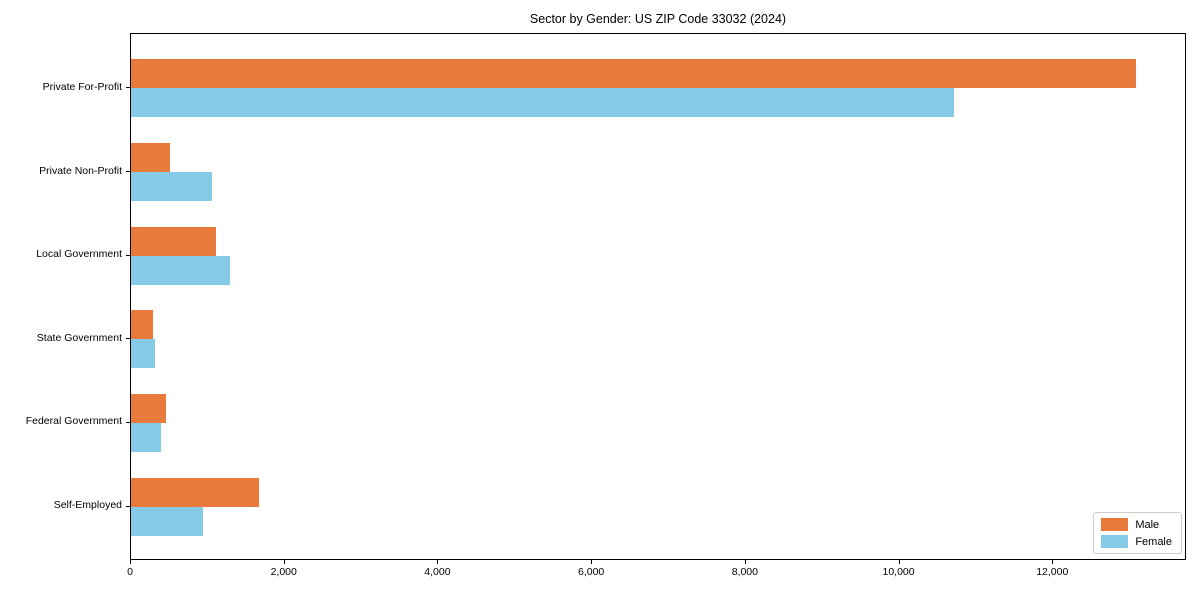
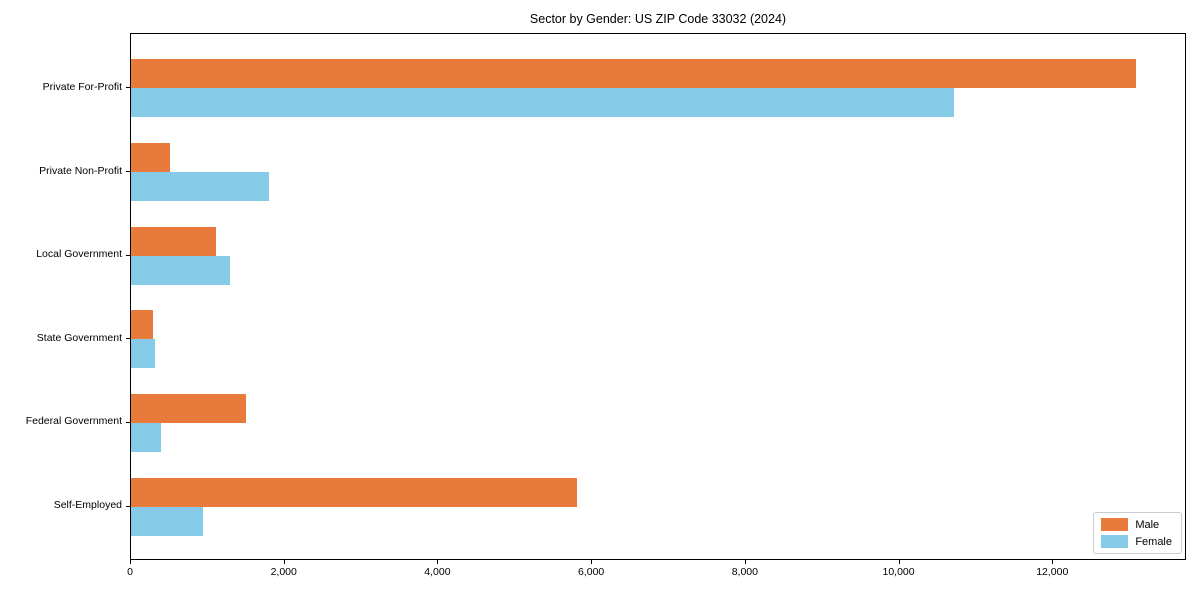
Female/Private Non-Profit: 1100 -> 1800
Male/Federal Government: 400 -> 1500
Male/Self-Employed: 1700 -> 5800
